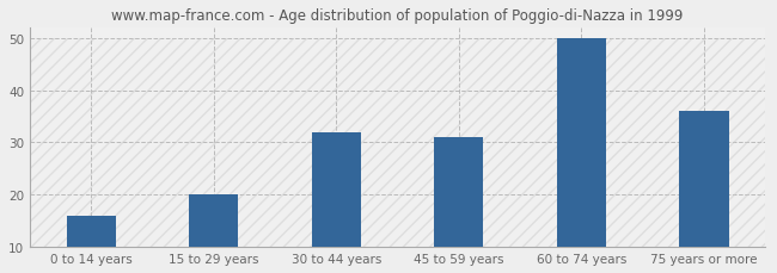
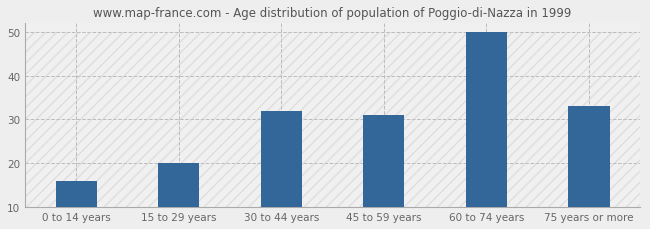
75 years or more: 36 -> 33
